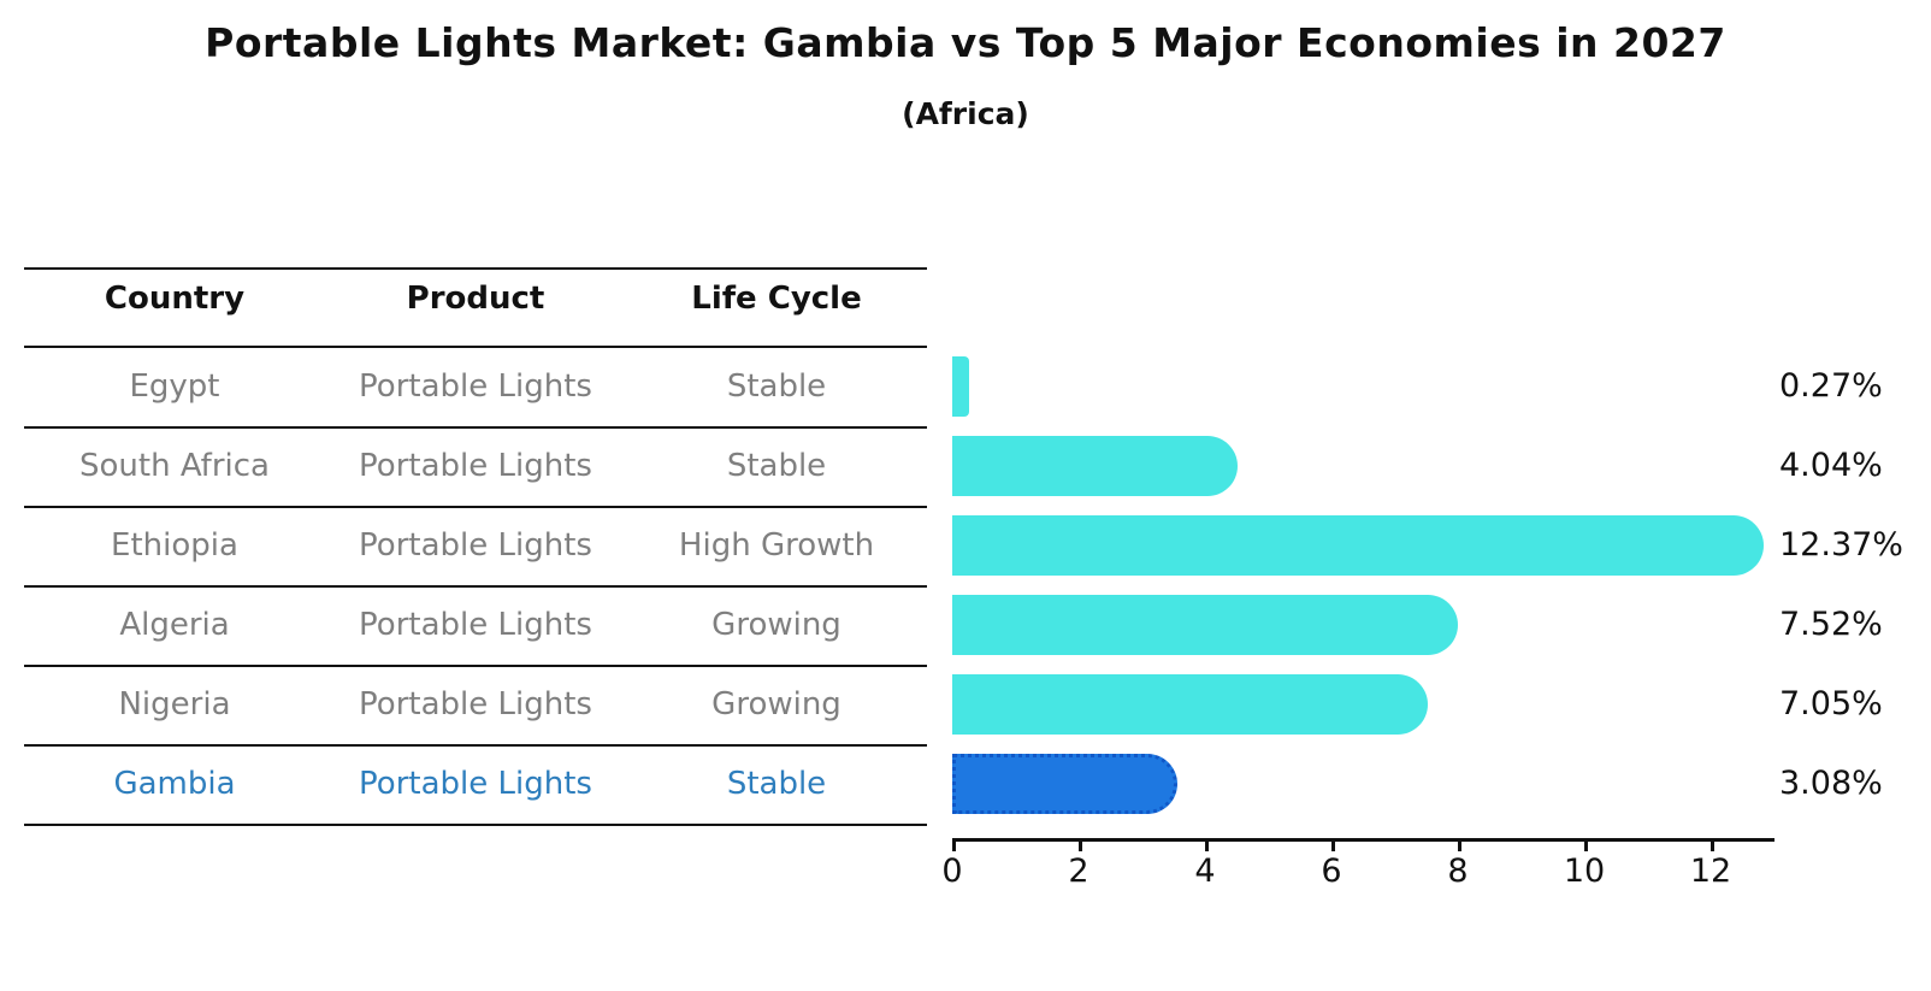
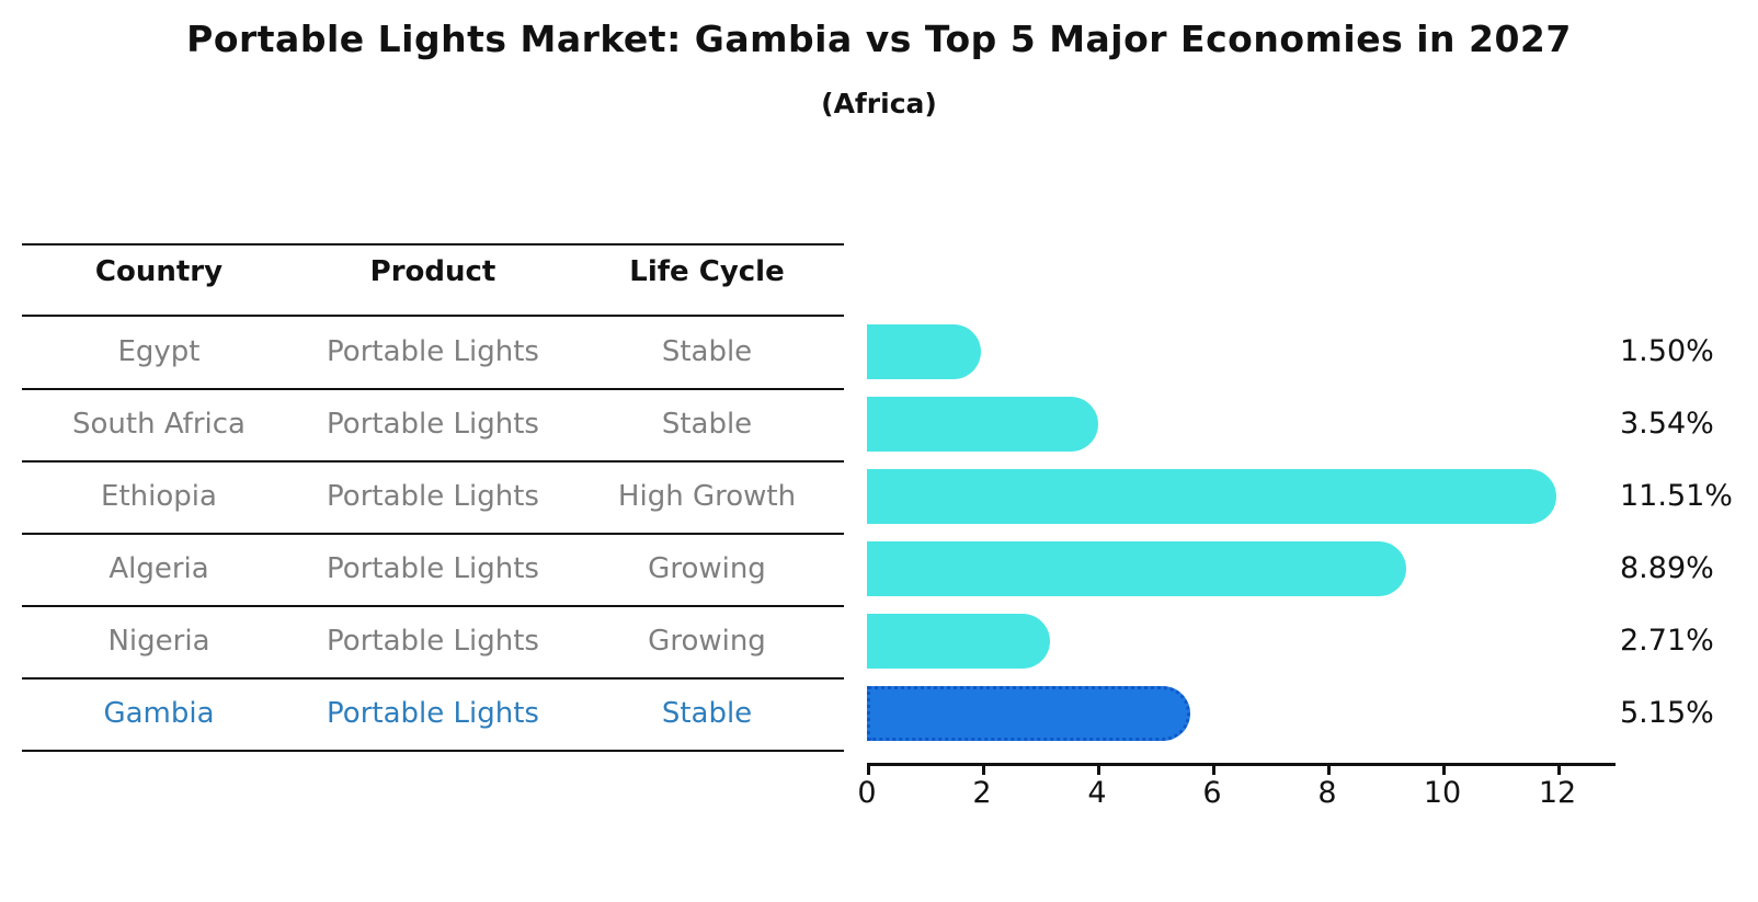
Egypt: 0.27% -> 1.50%
South Africa: 4.04% -> 3.54%
Ethiopia: 12.37% -> 11.51%
Algeria: 7.52% -> 8.89%
Nigeria: 7.05% -> 2.71%
Gambia: 3.08% -> 5.15%
